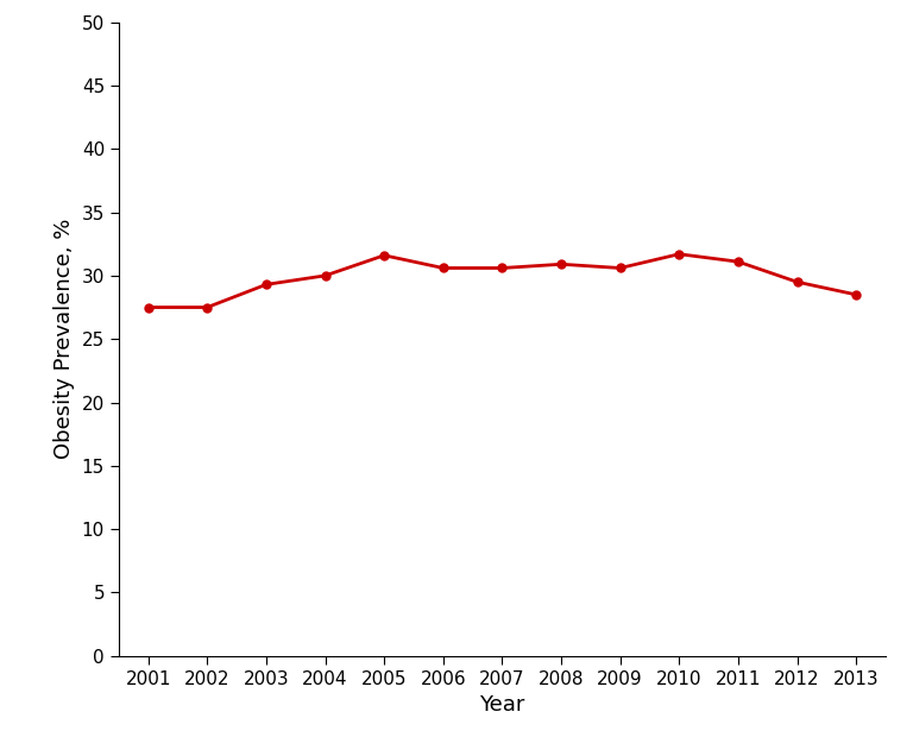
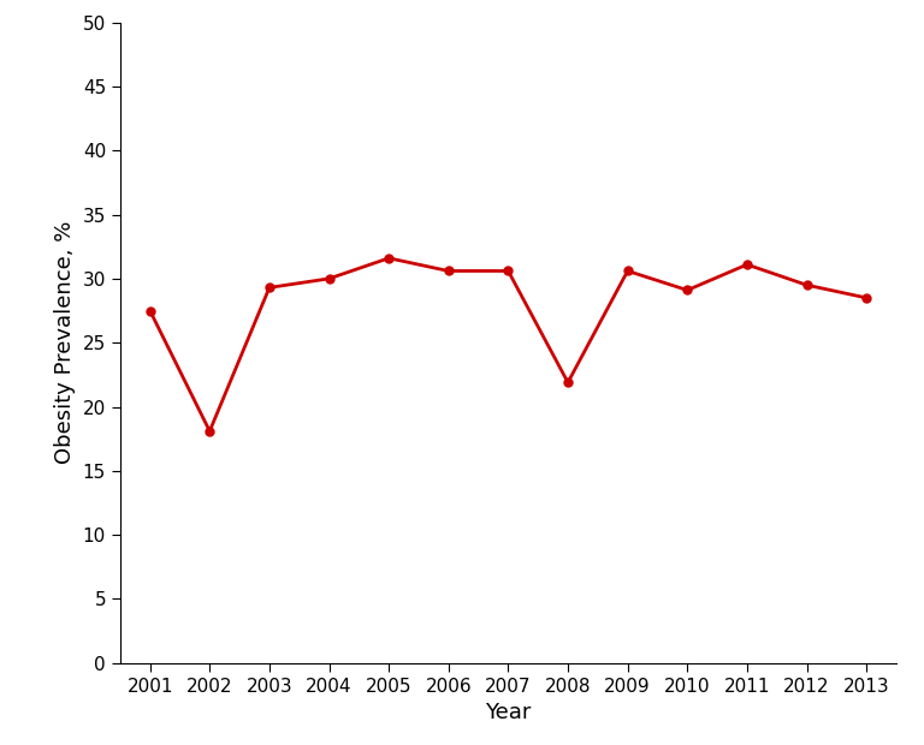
2002: 27.5 -> 18.1
2008: 30.9 -> 21.9
2010: 31.7 -> 29.1
